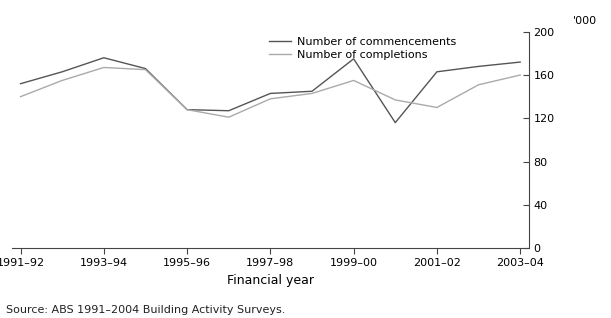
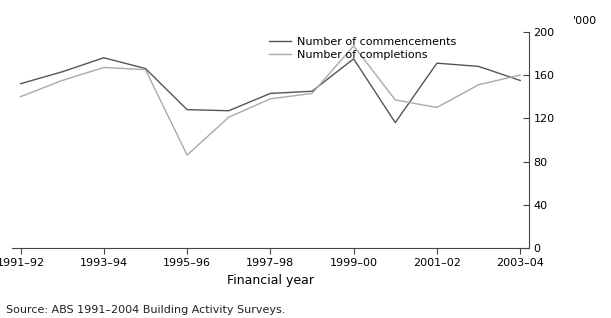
Number of completions/1995–96: 128 -> 86
Number of completions/1999–00: 155 -> 187
Number of commencements/2001–02: 163 -> 171
Number of commencements/2003–04: 172 -> 155
